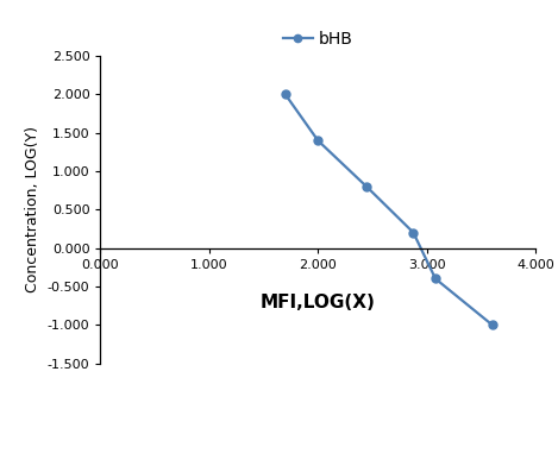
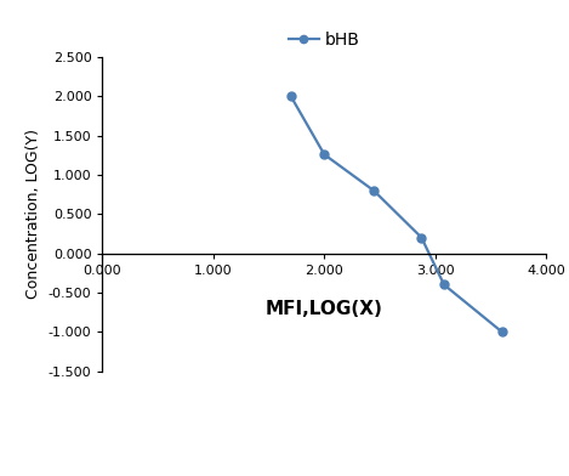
2.000: 1.40 -> 1.26
